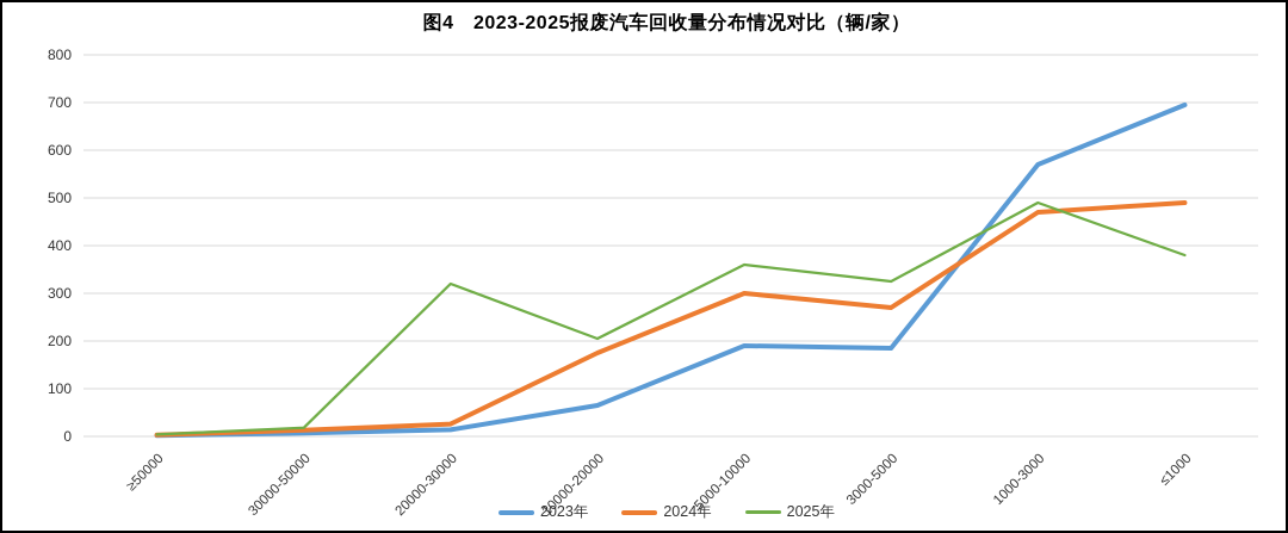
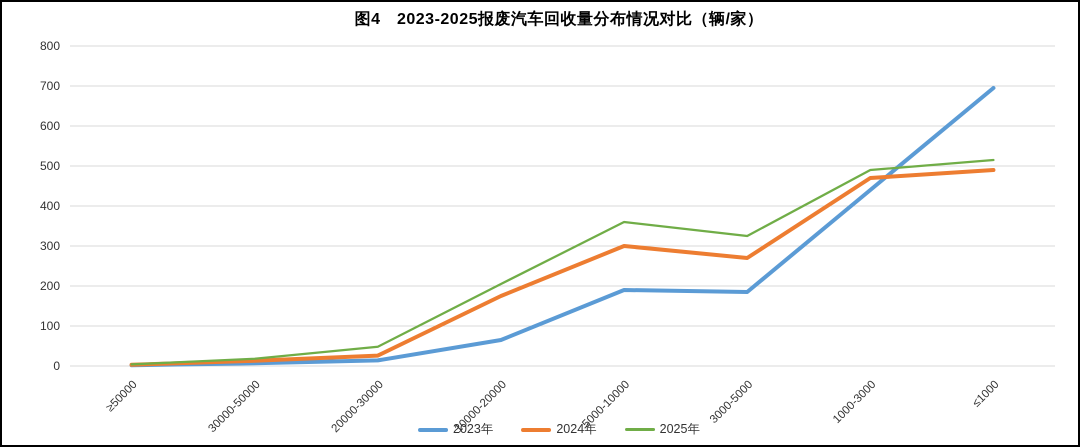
2025年/20000-30000: 320 -> 50
2023年/1000-3000: 570 -> 440
2025年/≤1000: 380 -> 520
